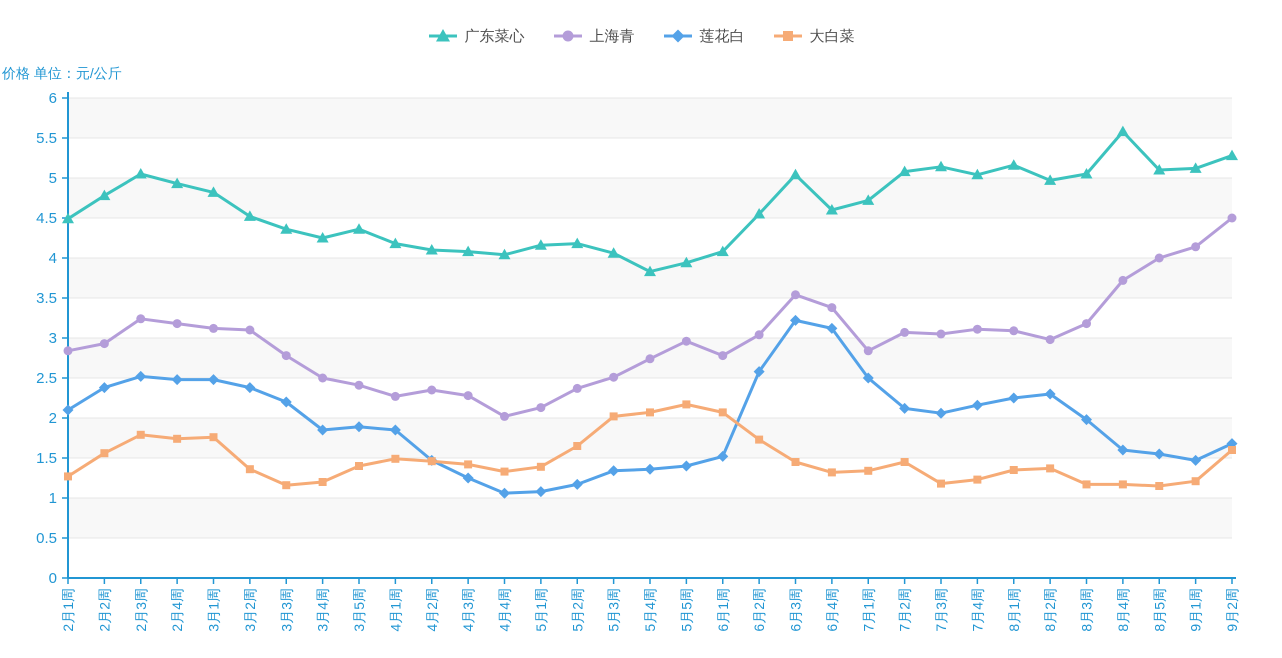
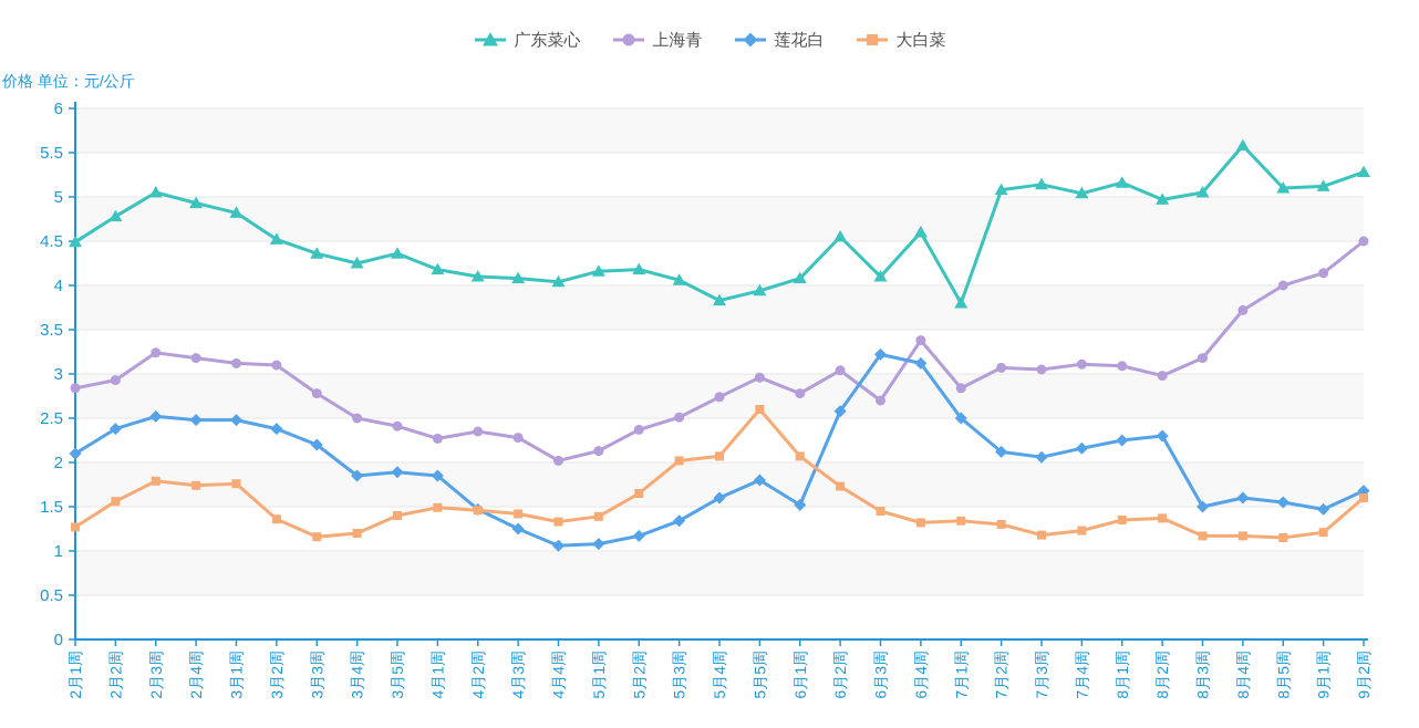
莲花白/5月4周: 1.4 -> 1.6
莲花白/5月5周: 1.4 -> 1.8
大白菜/5月5周: 2.2 -> 2.6
广东菜心/6月3周: 5.0 -> 4.1
上海青/6月3周: 3.5 -> 2.7
广东菜心/7月1周: 4.7 -> 3.8
大白菜/7月2周: 1.4 -> 1.3
莲花白/8月3周: 2.0 -> 1.5
